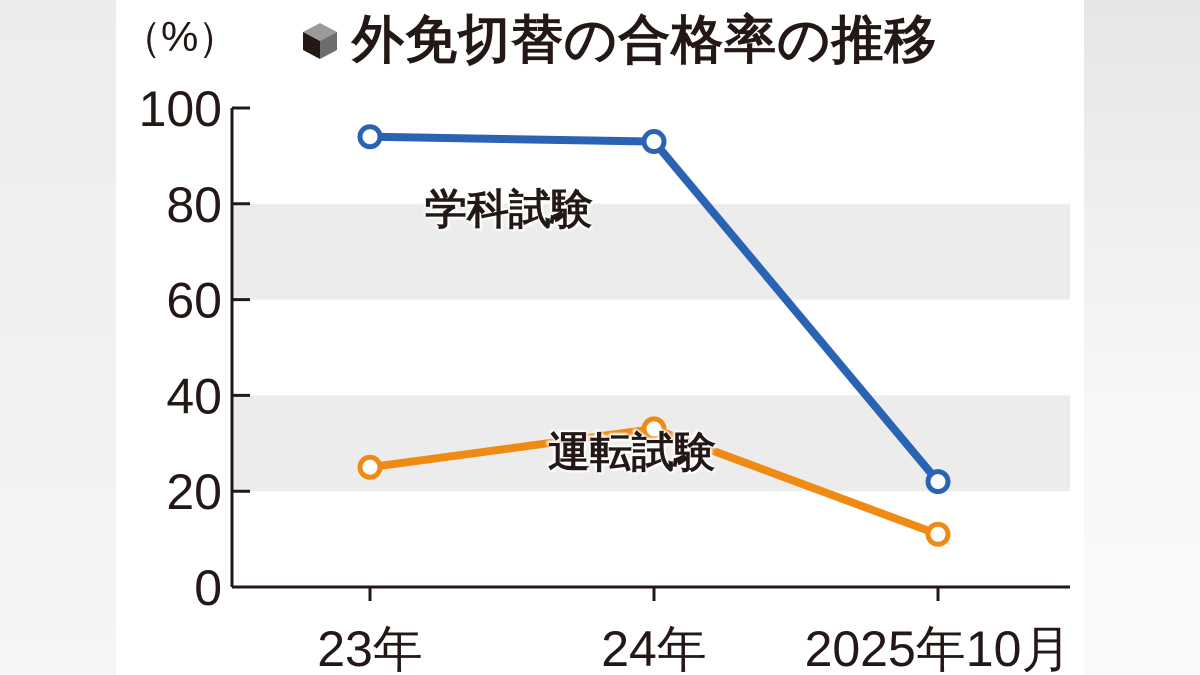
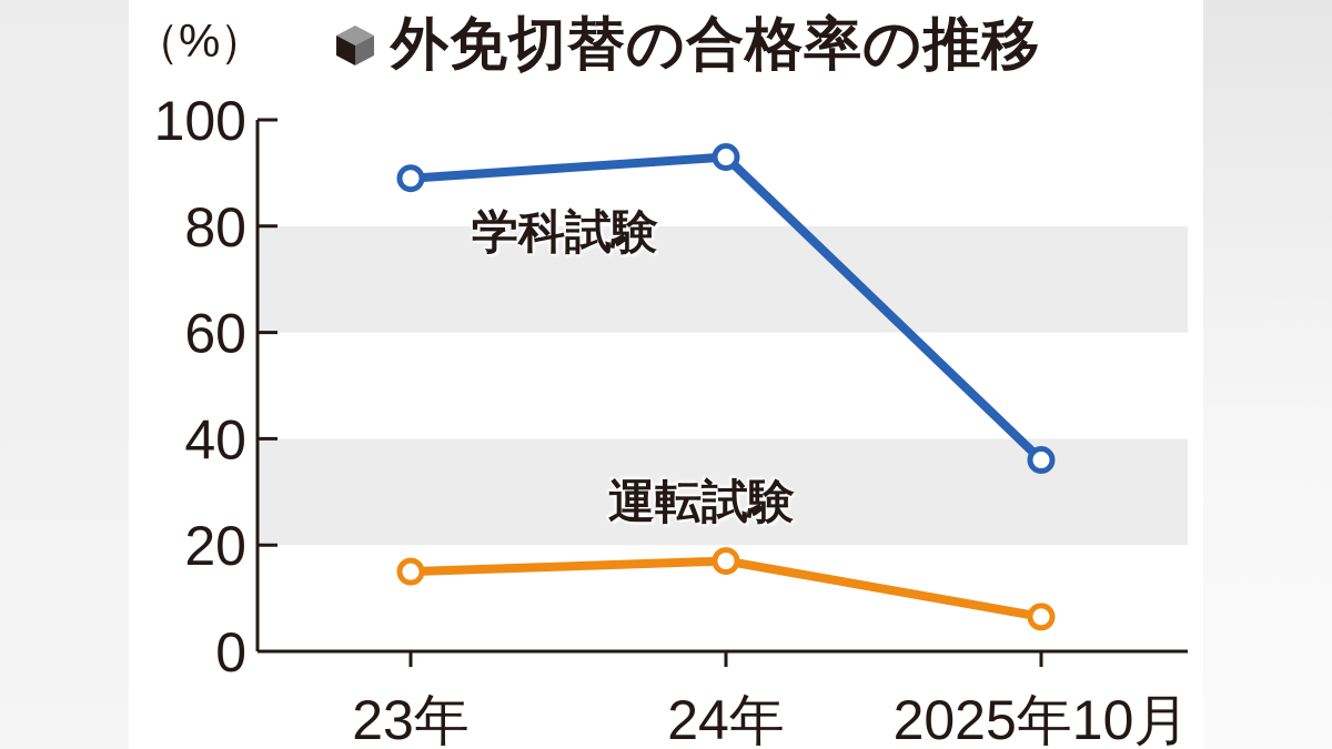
学科試験/23年: 94 -> 89
運転試験/23年: 25 -> 15
運転試験/24年: 33 -> 17
学科試験/2025年10月: 22 -> 36
運転試験/2025年10月: 11 -> 6
